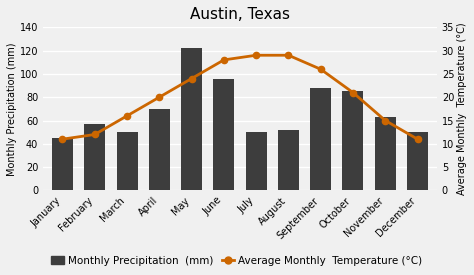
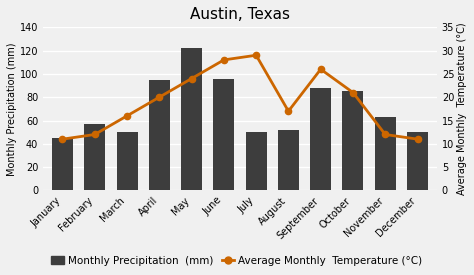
Monthly Precipitation (mm)/April: 70 -> 95
Average Monthly Temperature (°C)/August: 29 -> 17
Average Monthly Temperature (°C)/November: 15 -> 12
